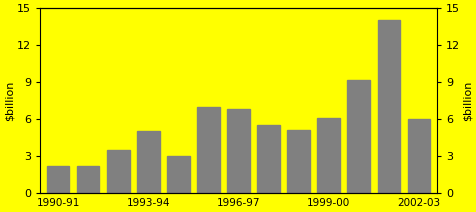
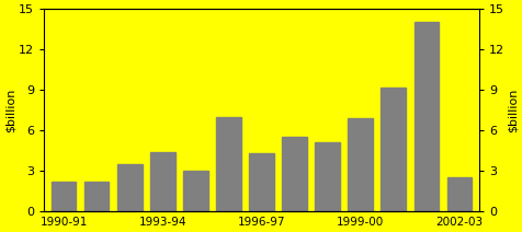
1993-94: 5.0 -> 4.4
1996-97: 6.8 -> 4.3
1999-00: 6.1 -> 6.9
2002-03: 6.0 -> 2.5
